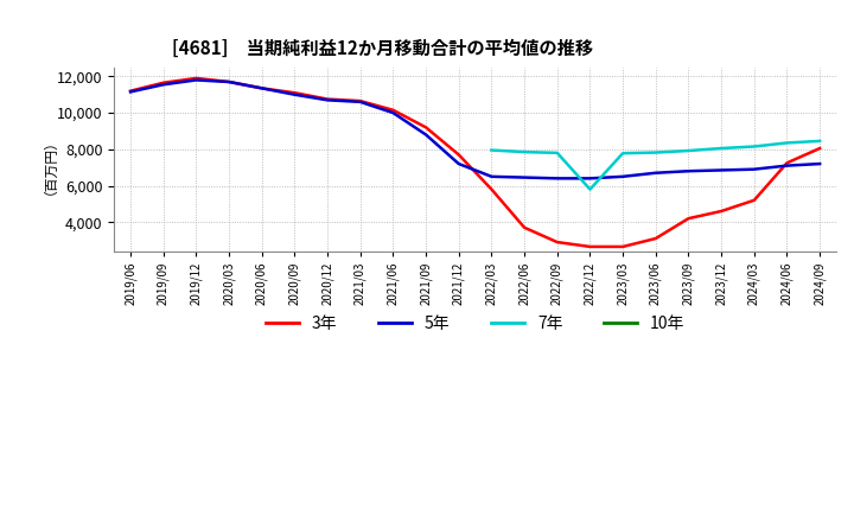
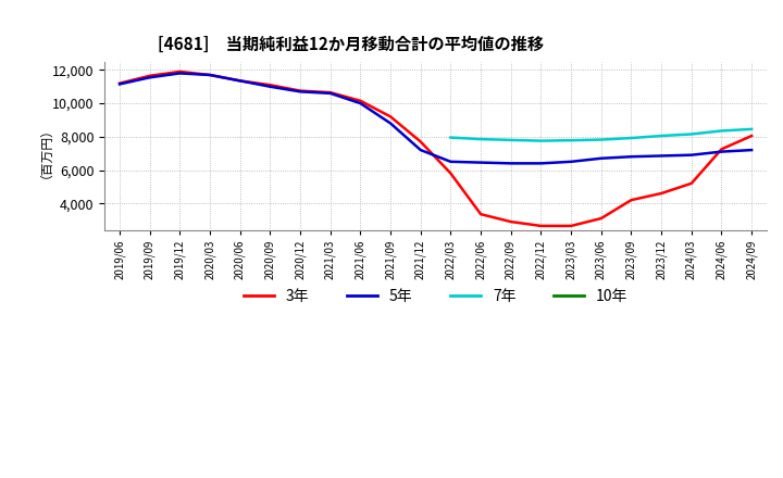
3年/2022/06: 3,700 -> 3,400
7年/2022/12: 5,800 -> 7,800
